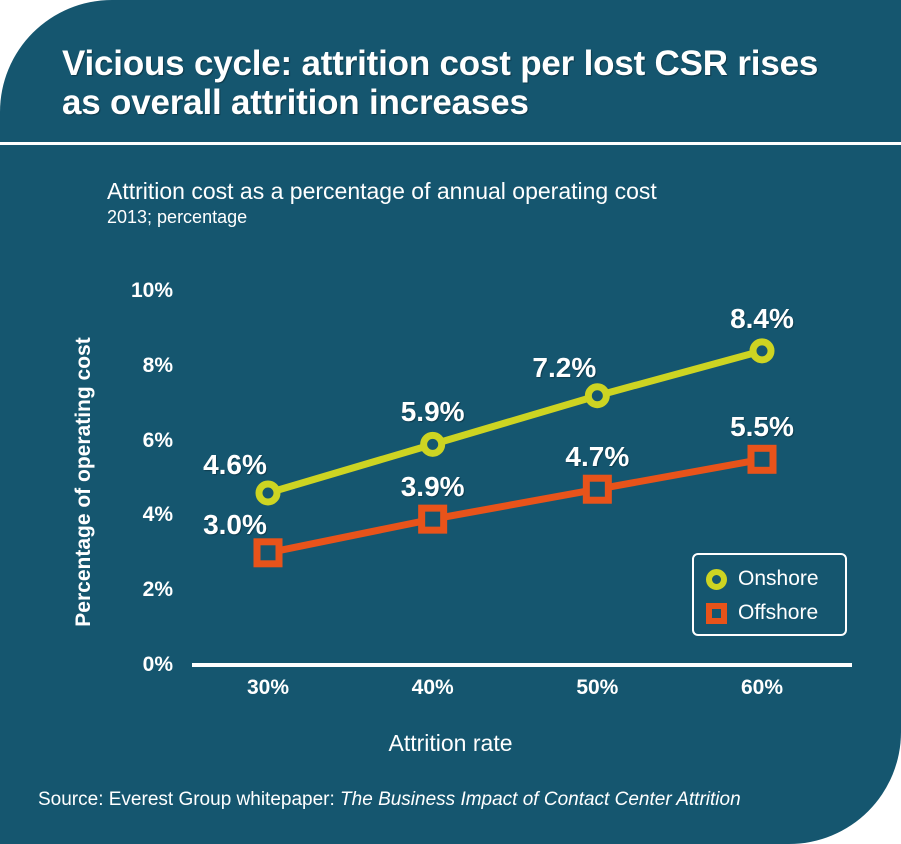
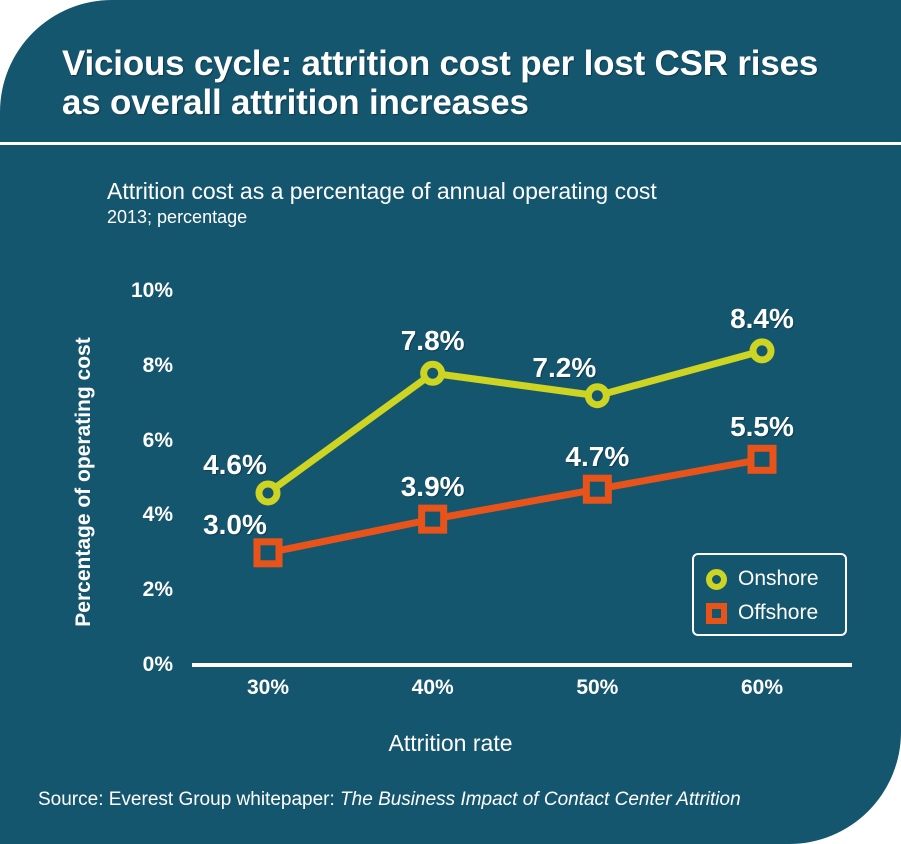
Onshore/40%: 5.9% -> 7.8%
